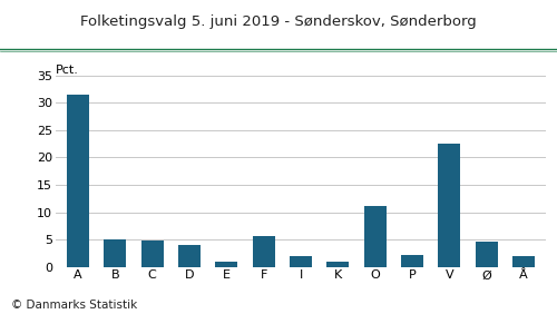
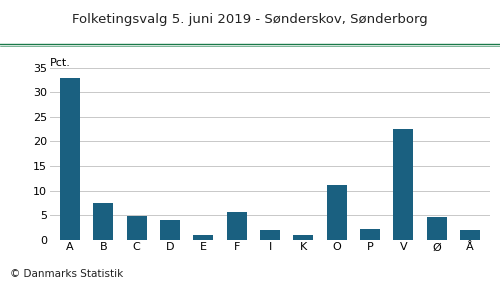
A: 31.5 -> 33.0
B: 5.0 -> 7.4
